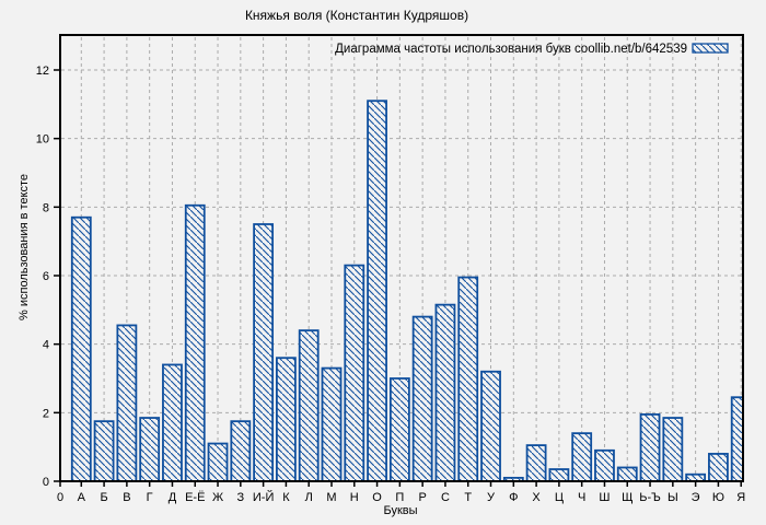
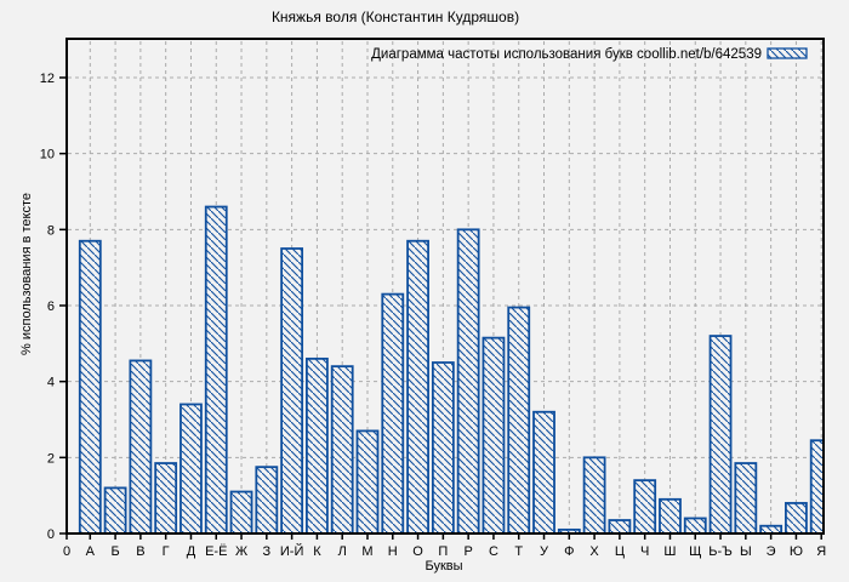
Б: 1.8 -> 1.2
Е-Ё: 8.1 -> 8.6
К: 3.6 -> 4.6
М: 3.3 -> 2.7
О: 11.1 -> 7.7
П: 3.0 -> 4.5
Р: 4.8 -> 8.0
Х: 1.1 -> 2.0
Ь-Ъ: 1.9 -> 5.2
